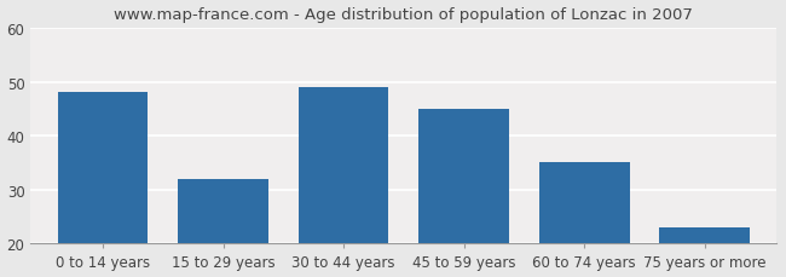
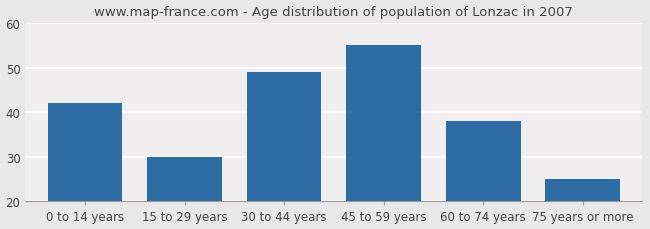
0 to 14 years: 48 -> 42
15 to 29 years: 32 -> 30
45 to 59 years: 45 -> 55
60 to 74 years: 35 -> 38
75 years or more: 23 -> 25
